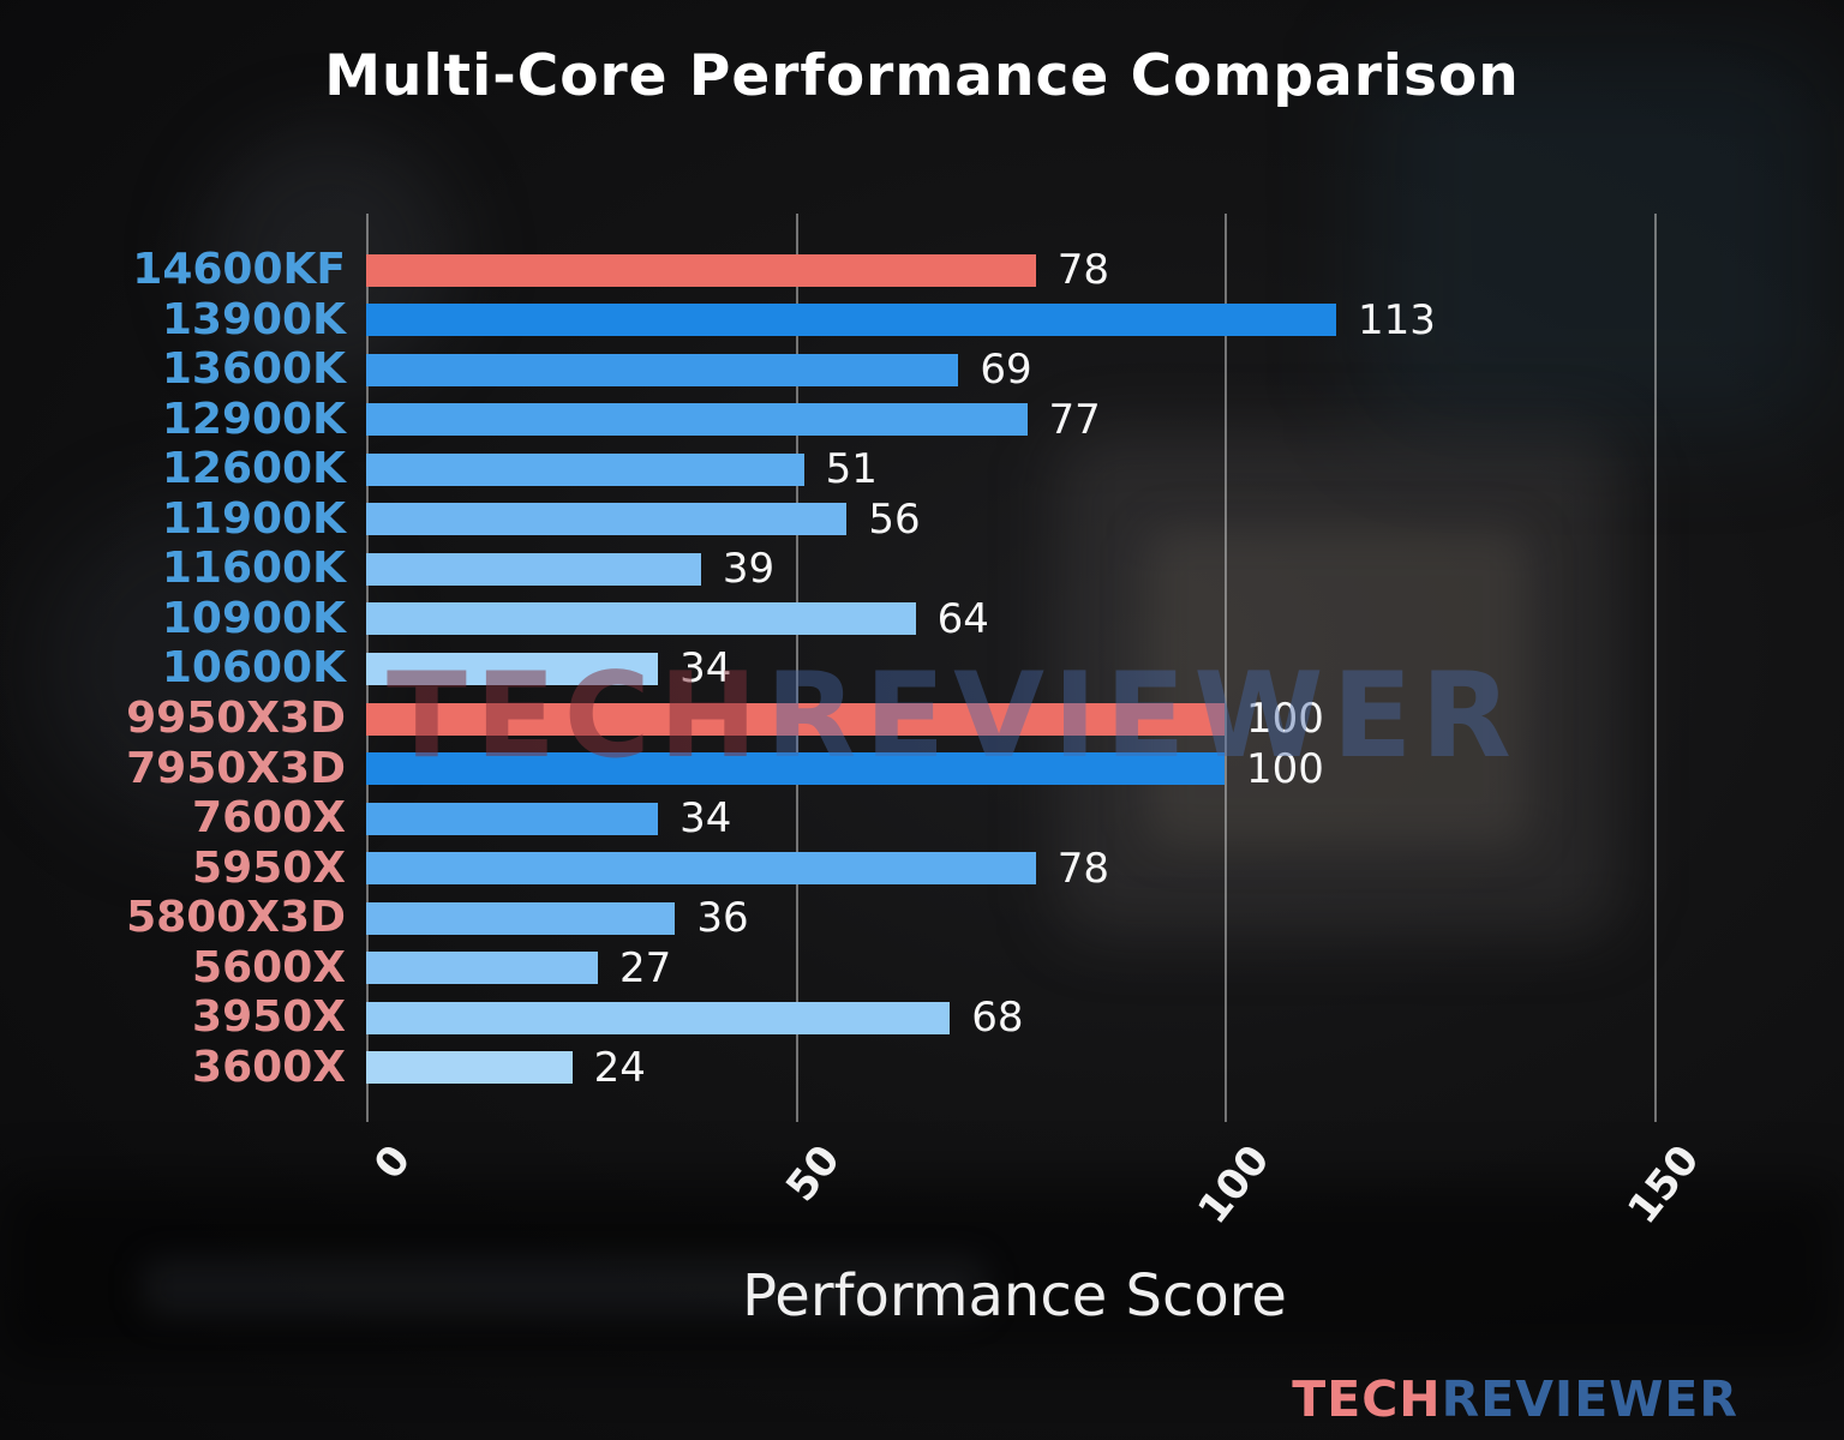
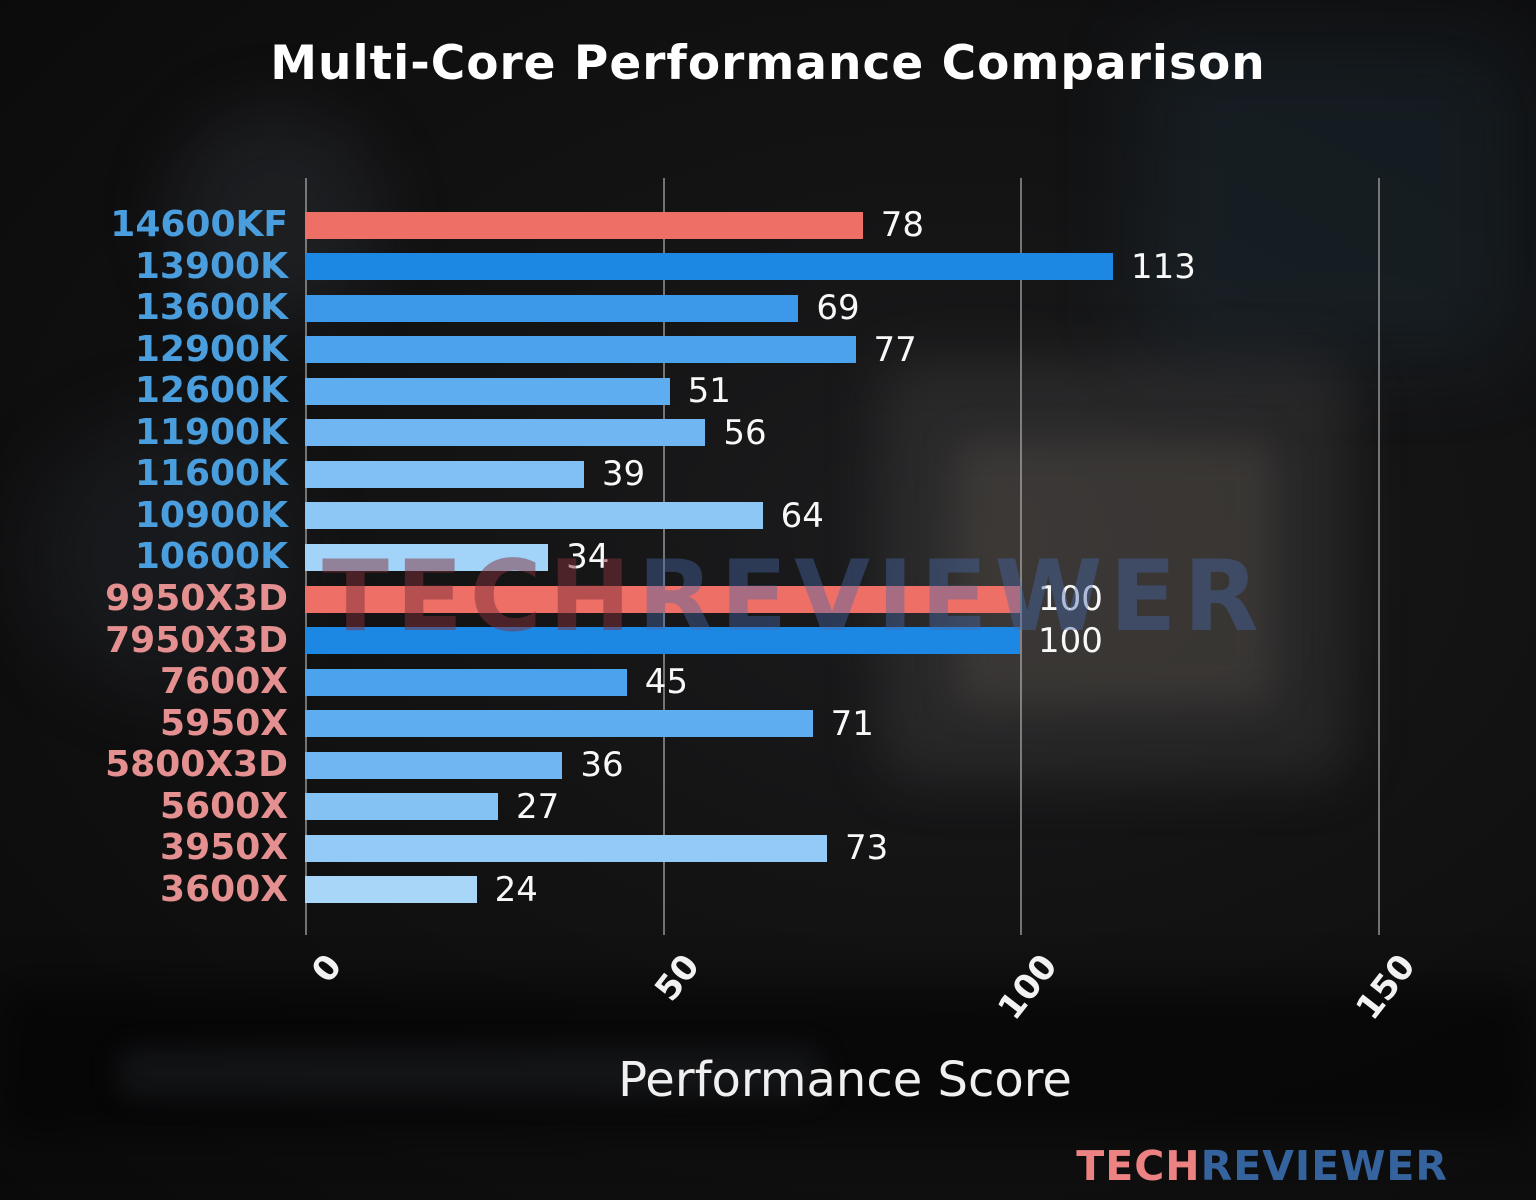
7600X: 34 -> 45
5950X: 78 -> 71
3950X: 68 -> 73
